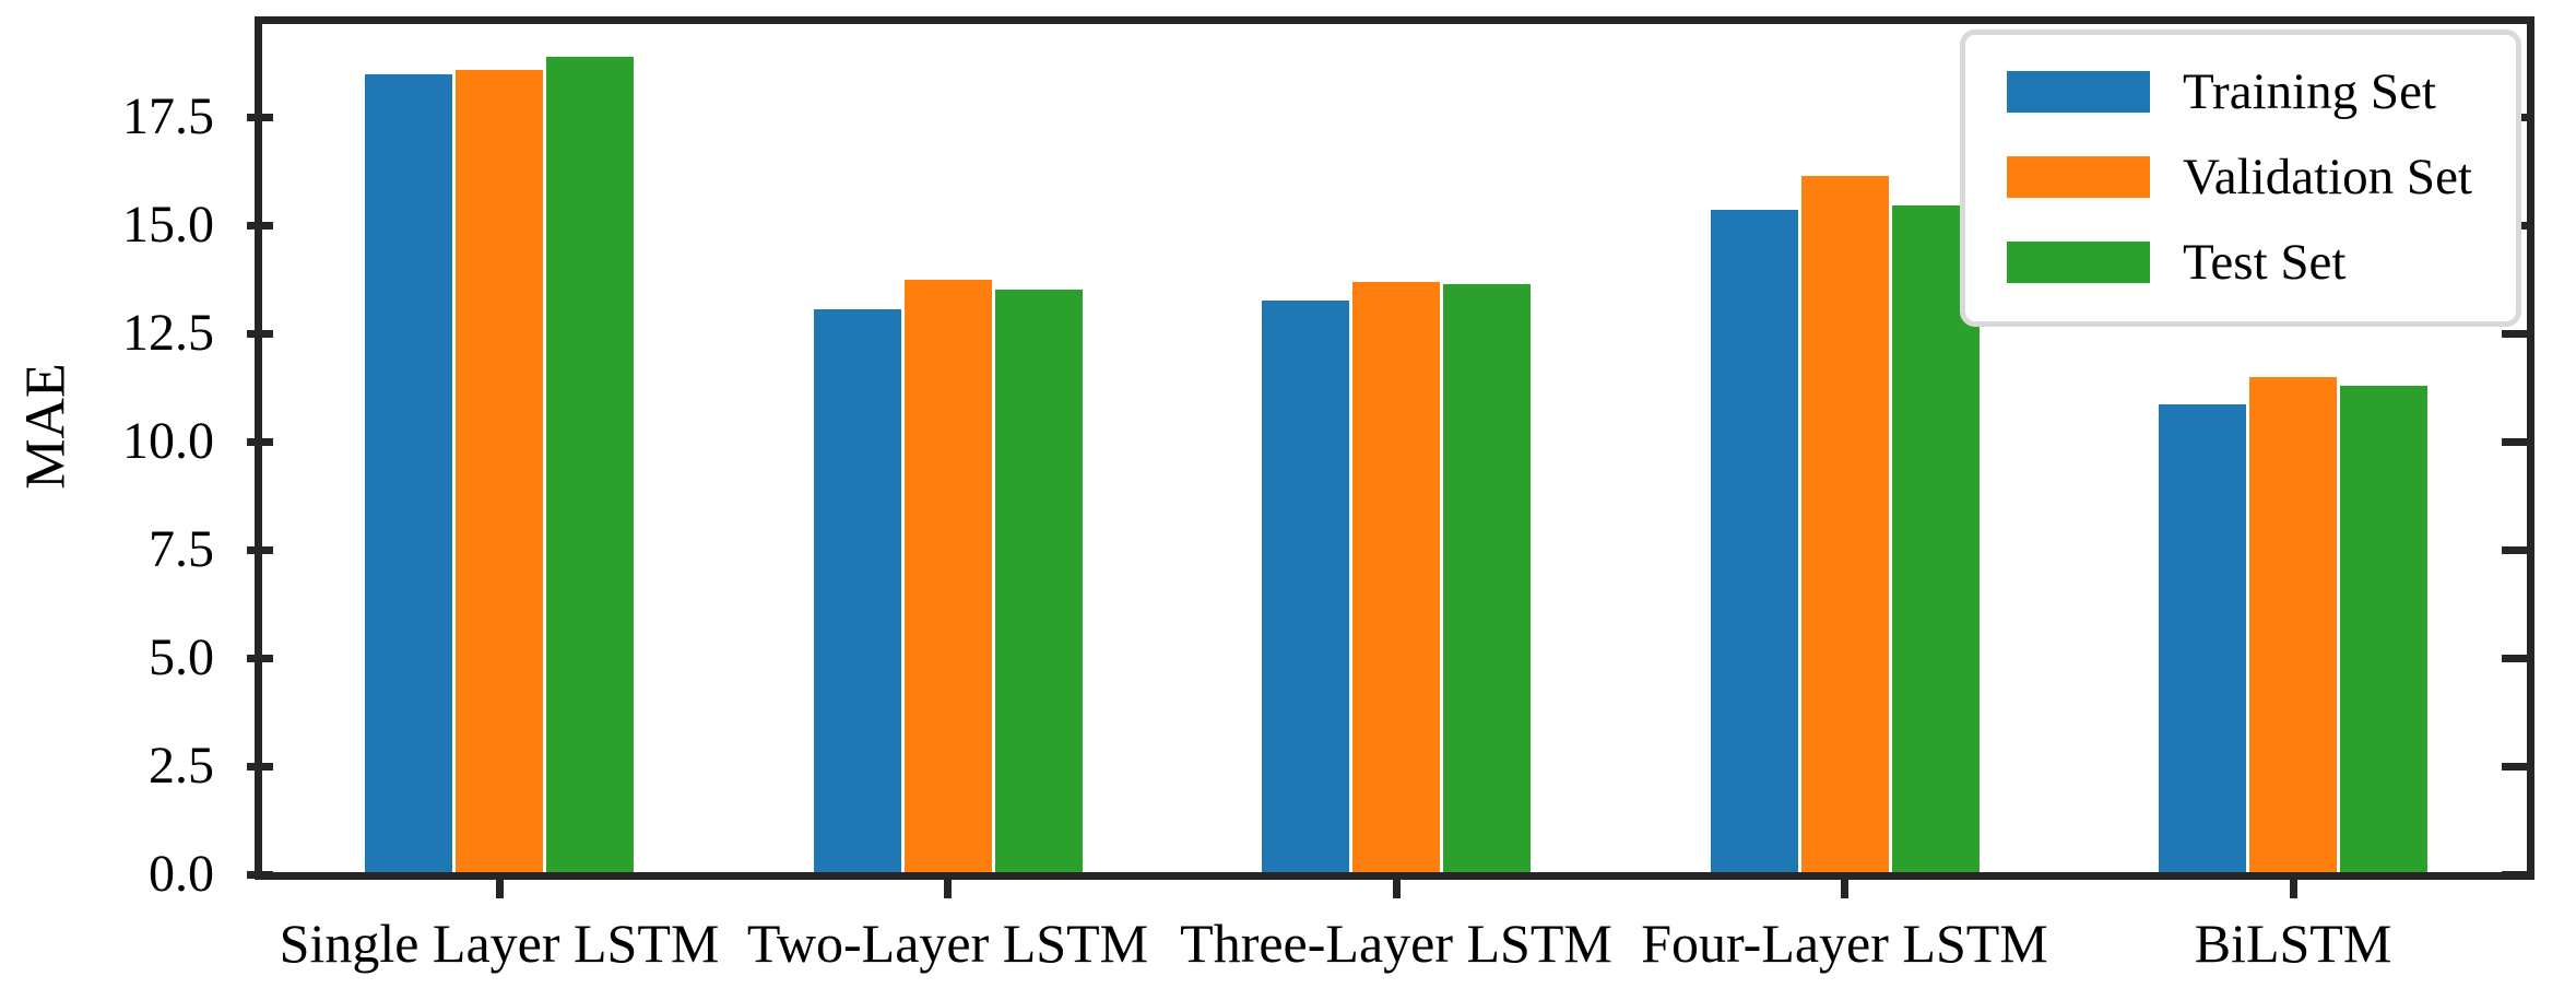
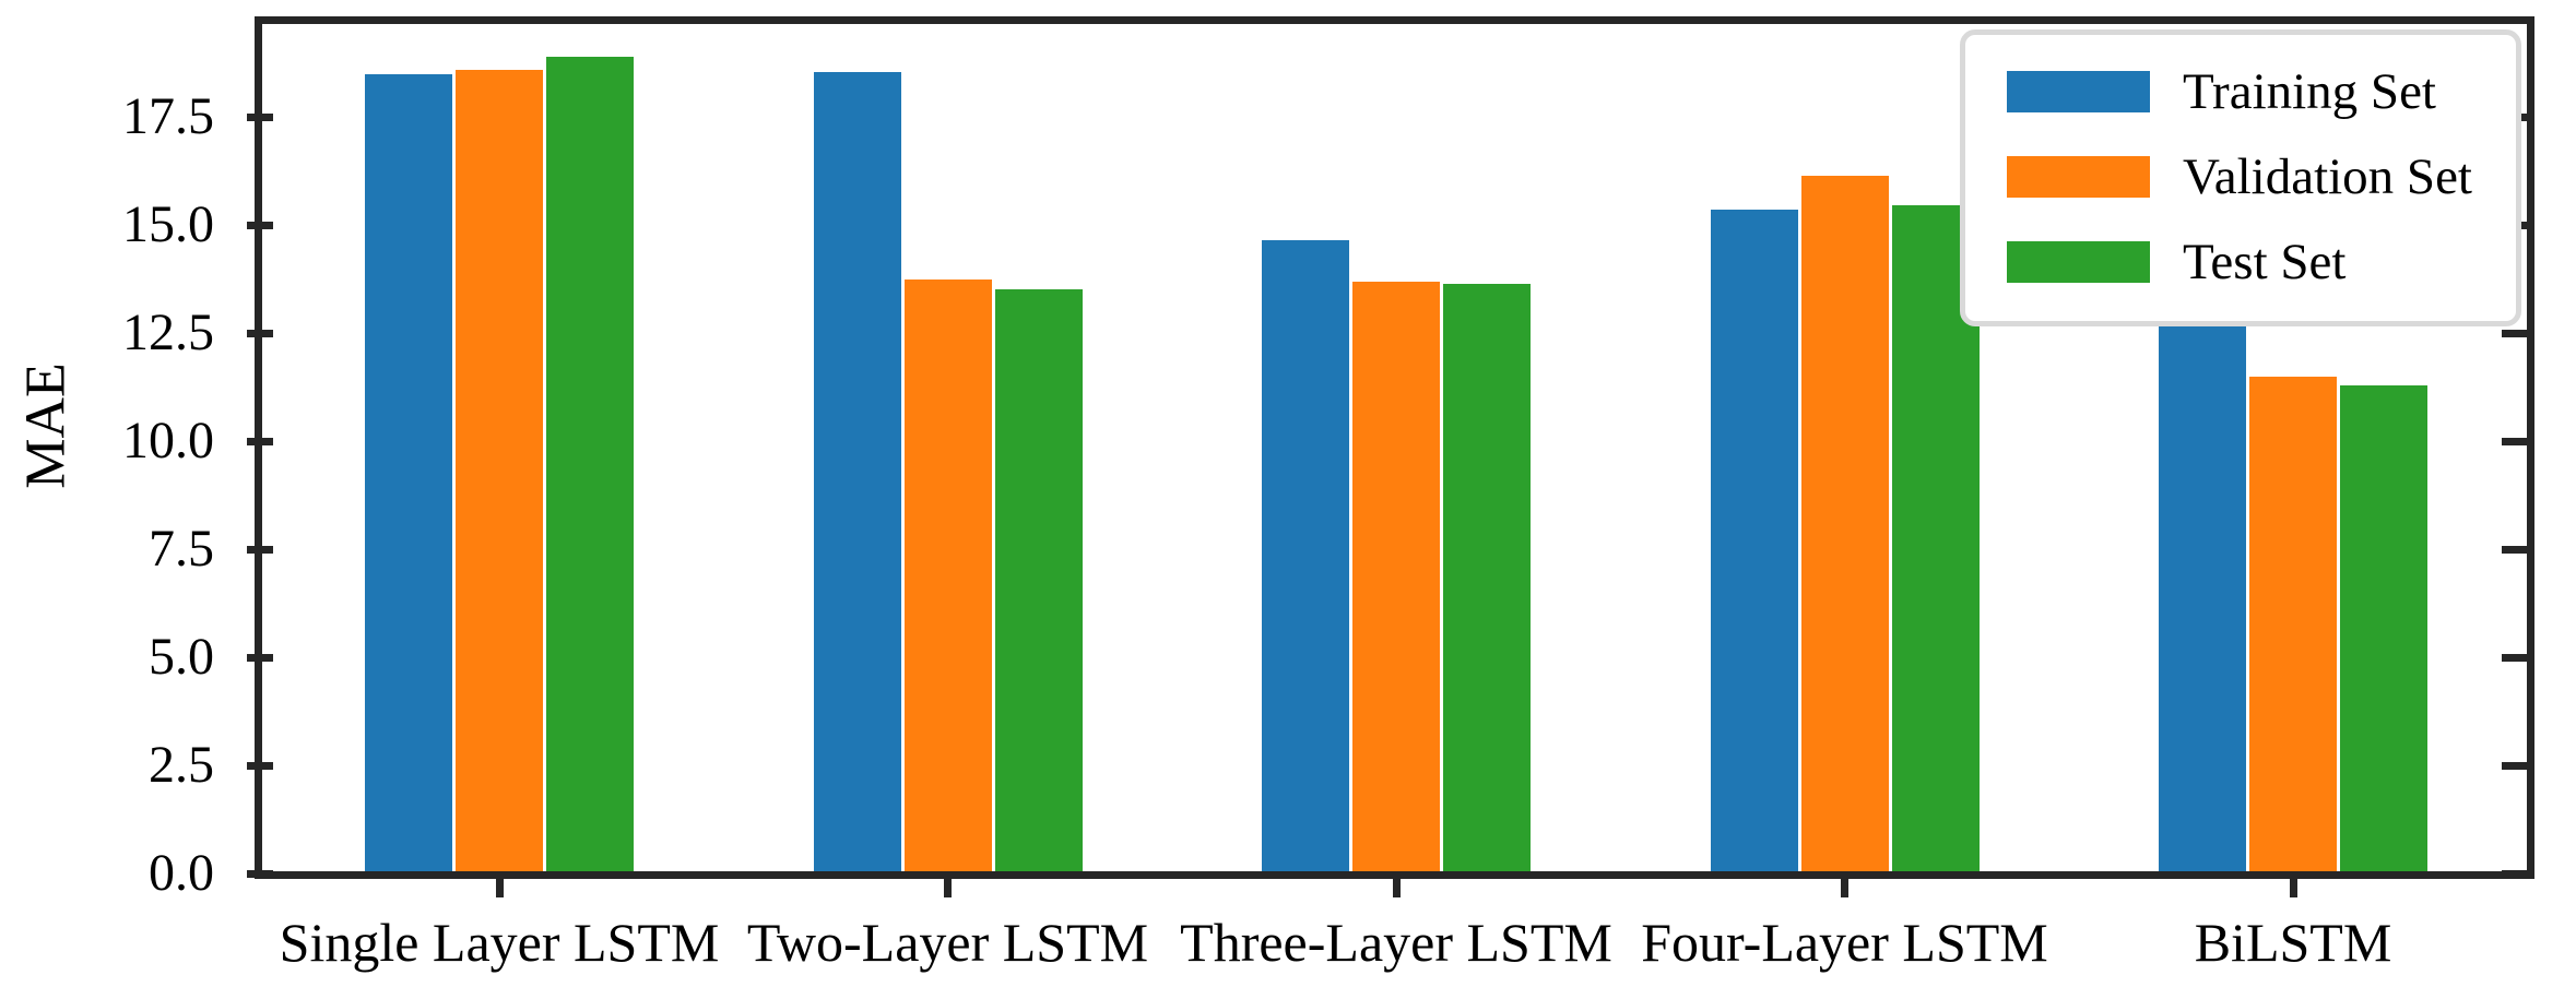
Training Set/Two-Layer LSTM: 13.0 -> 18.5
Training Set/Three-Layer LSTM: 13.2 -> 14.6
Training Set/BiLSTM: 10.8 -> 12.7
